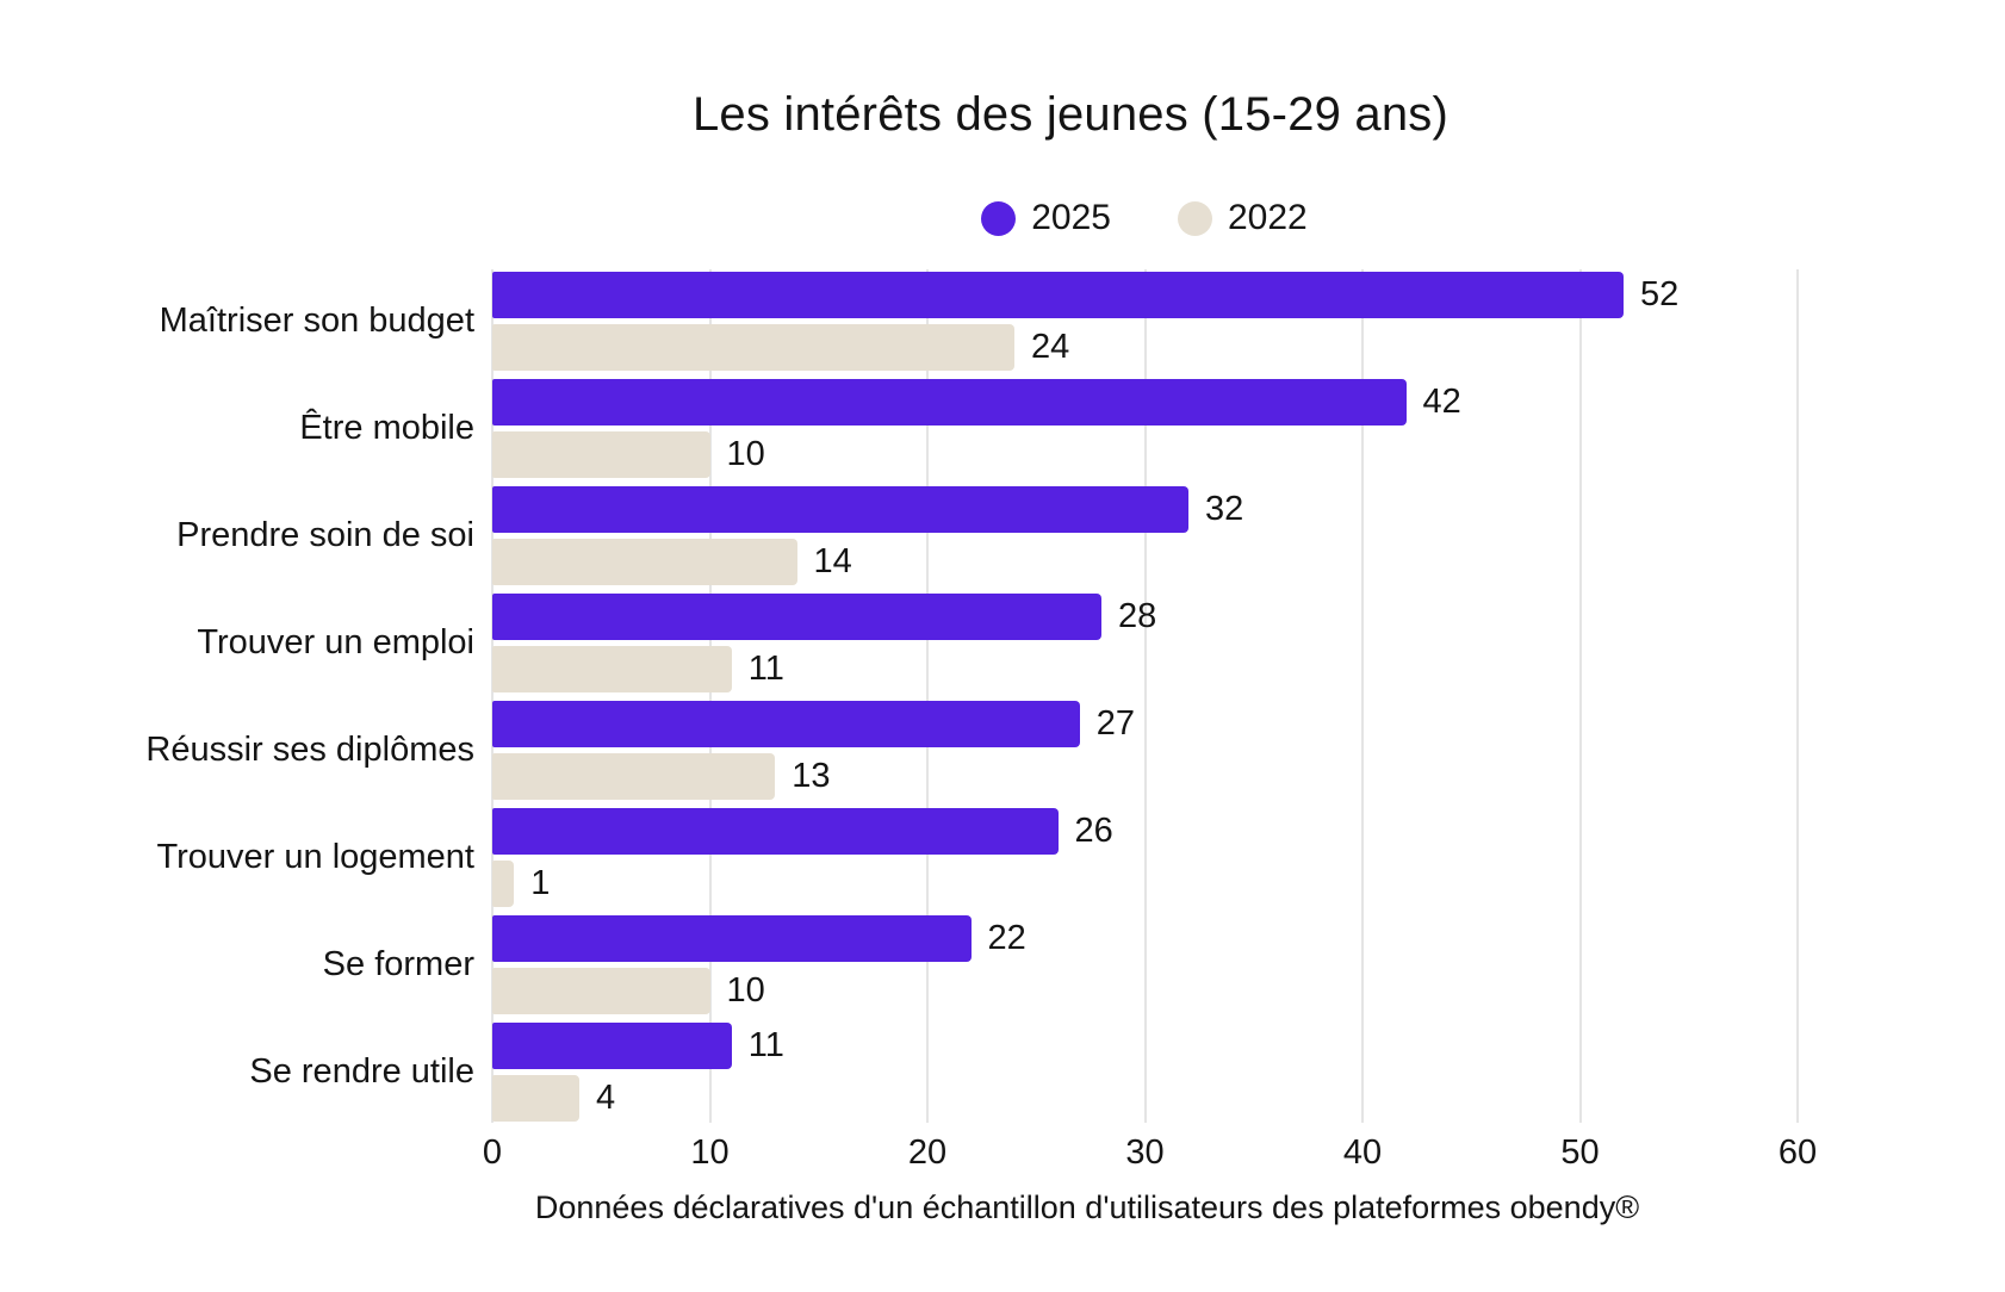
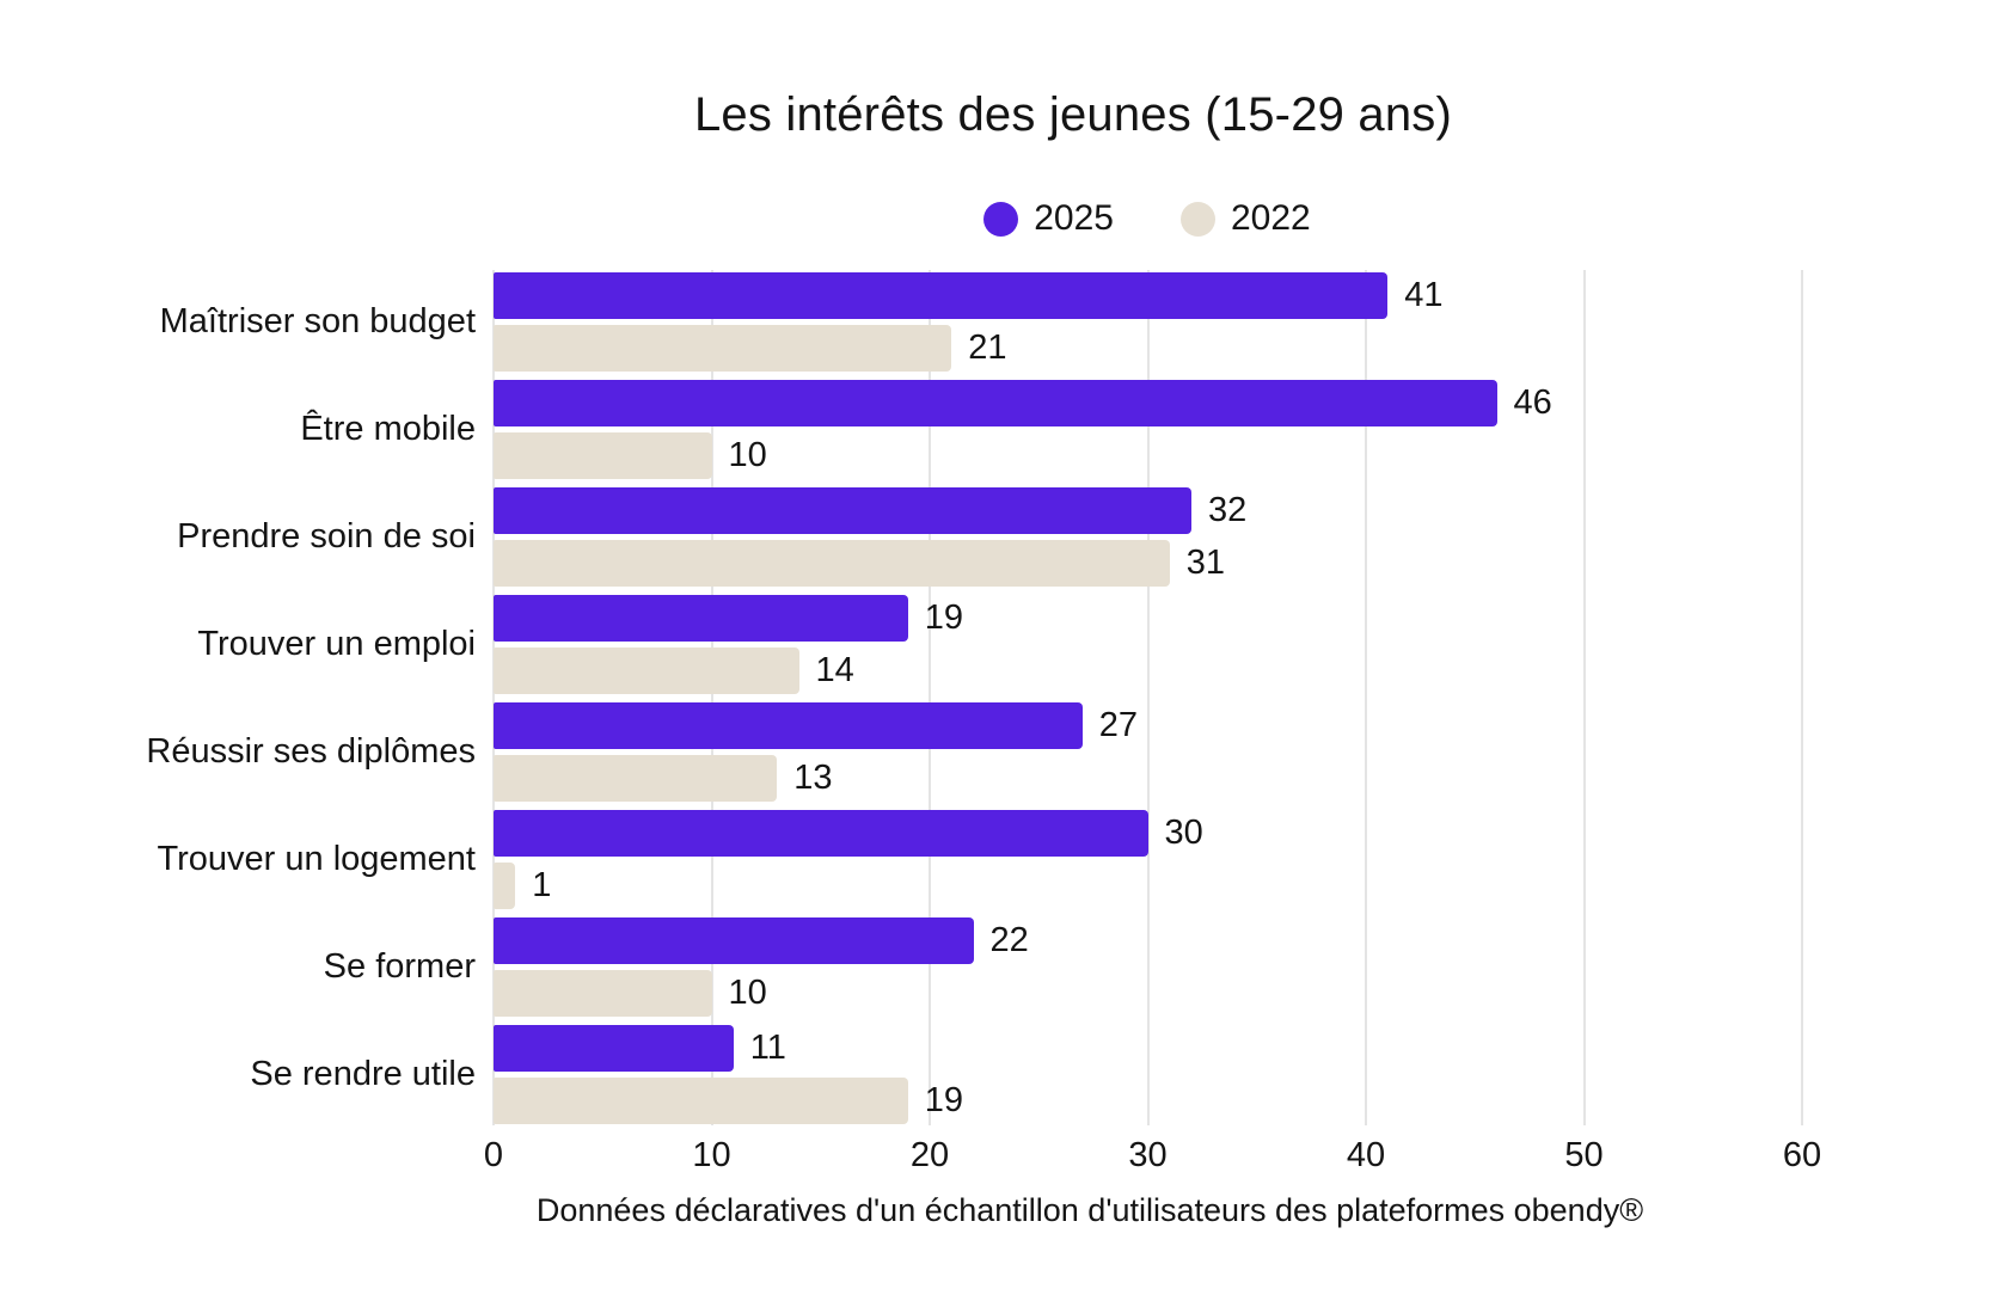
2025/Maîtriser son budget: 52 -> 41
2022/Maîtriser son budget: 24 -> 21
2025/Être mobile: 42 -> 46
2022/Prendre soin de soi: 14 -> 31
2025/Trouver un emploi: 28 -> 19
2022/Trouver un emploi: 11 -> 14
2025/Trouver un logement: 26 -> 30
2022/Se rendre utile: 4 -> 19
